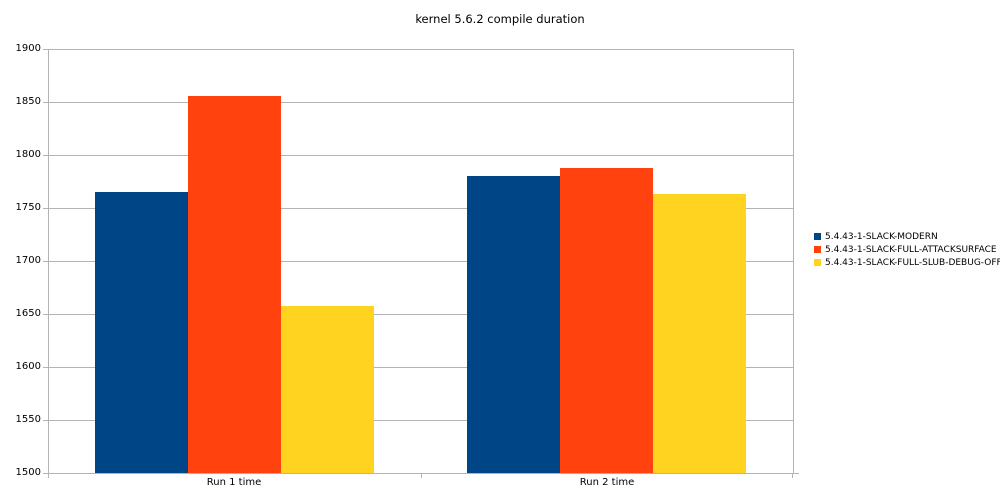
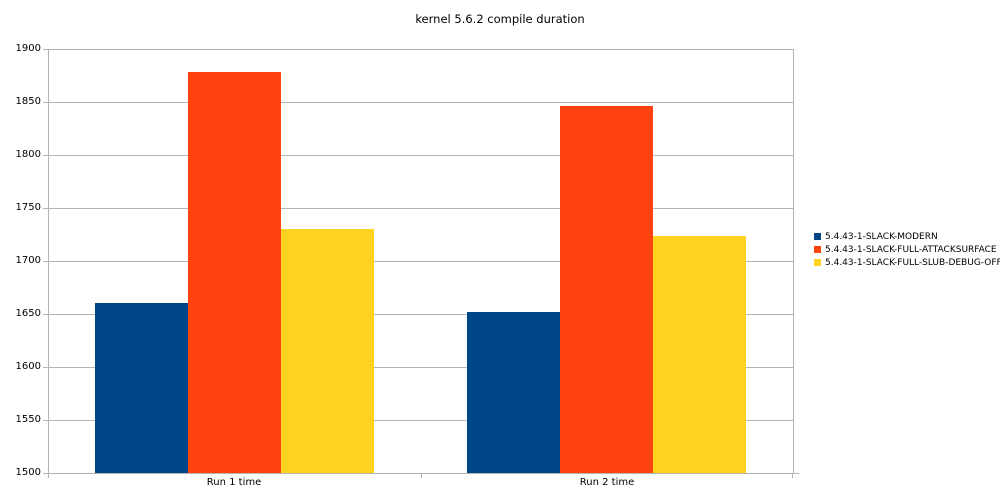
5.4.43-1-SLACK-MODERN/Run 1 time: 1765 -> 1660
5.4.43-1-SLACK-FULL-ATTACKSURFACE/Run 1 time: 1856 -> 1878
5.4.43-1-SLACK-FULL-SLUB-DEBUG-OFF/Run 1 time: 1658 -> 1730
5.4.43-1-SLACK-MODERN/Run 2 time: 1780 -> 1652
5.4.43-1-SLACK-FULL-ATTACKSURFACE/Run 2 time: 1788 -> 1846
5.4.43-1-SLACK-FULL-SLUB-DEBUG-OFF/Run 2 time: 1763 -> 1724
